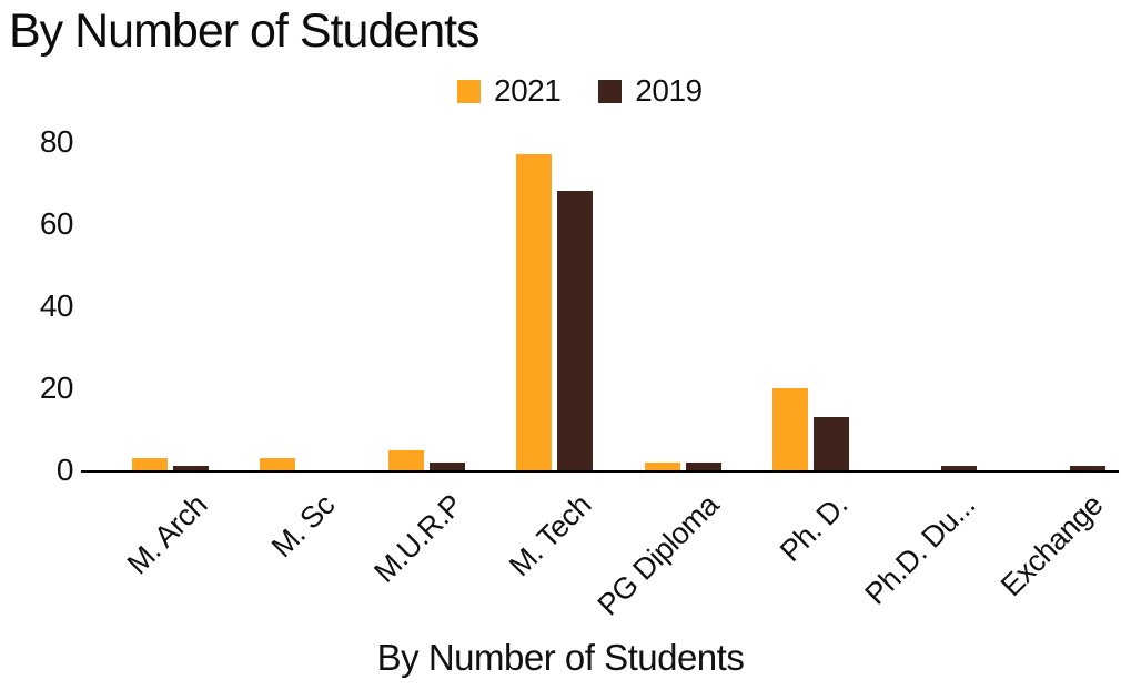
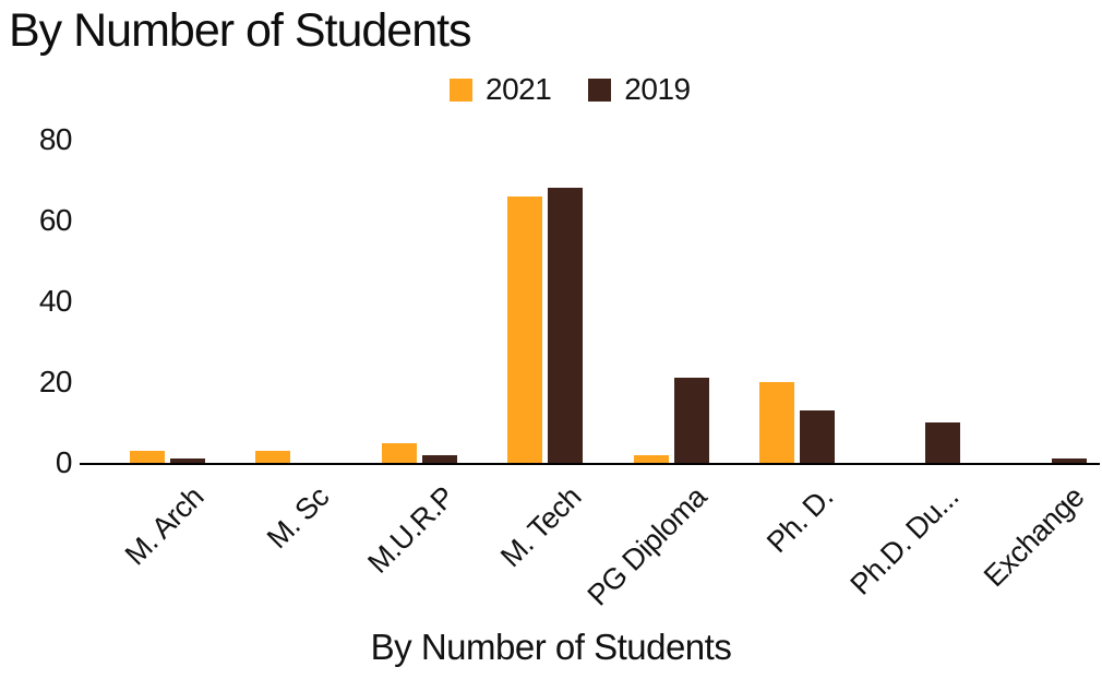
2021/M. Tech: 77 -> 66
2019/PG Diploma: 2 -> 21
2019/Ph.D. Du...: 1 -> 10
